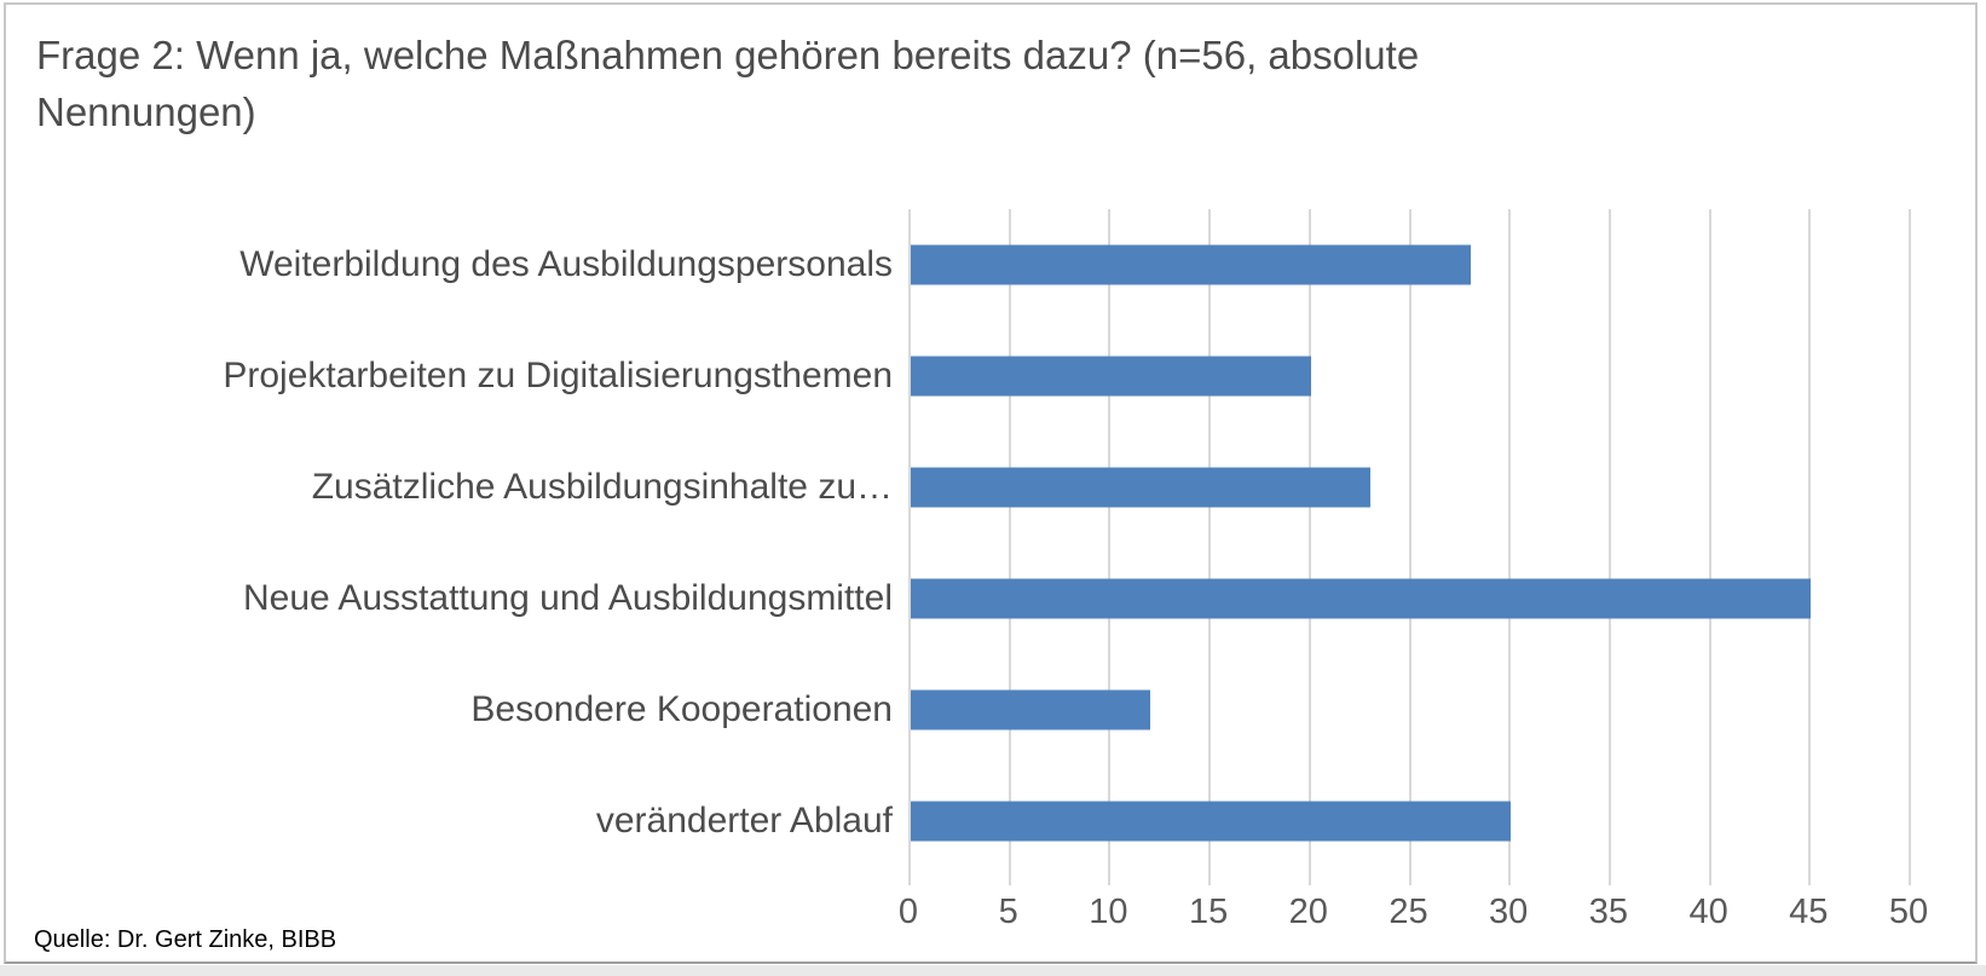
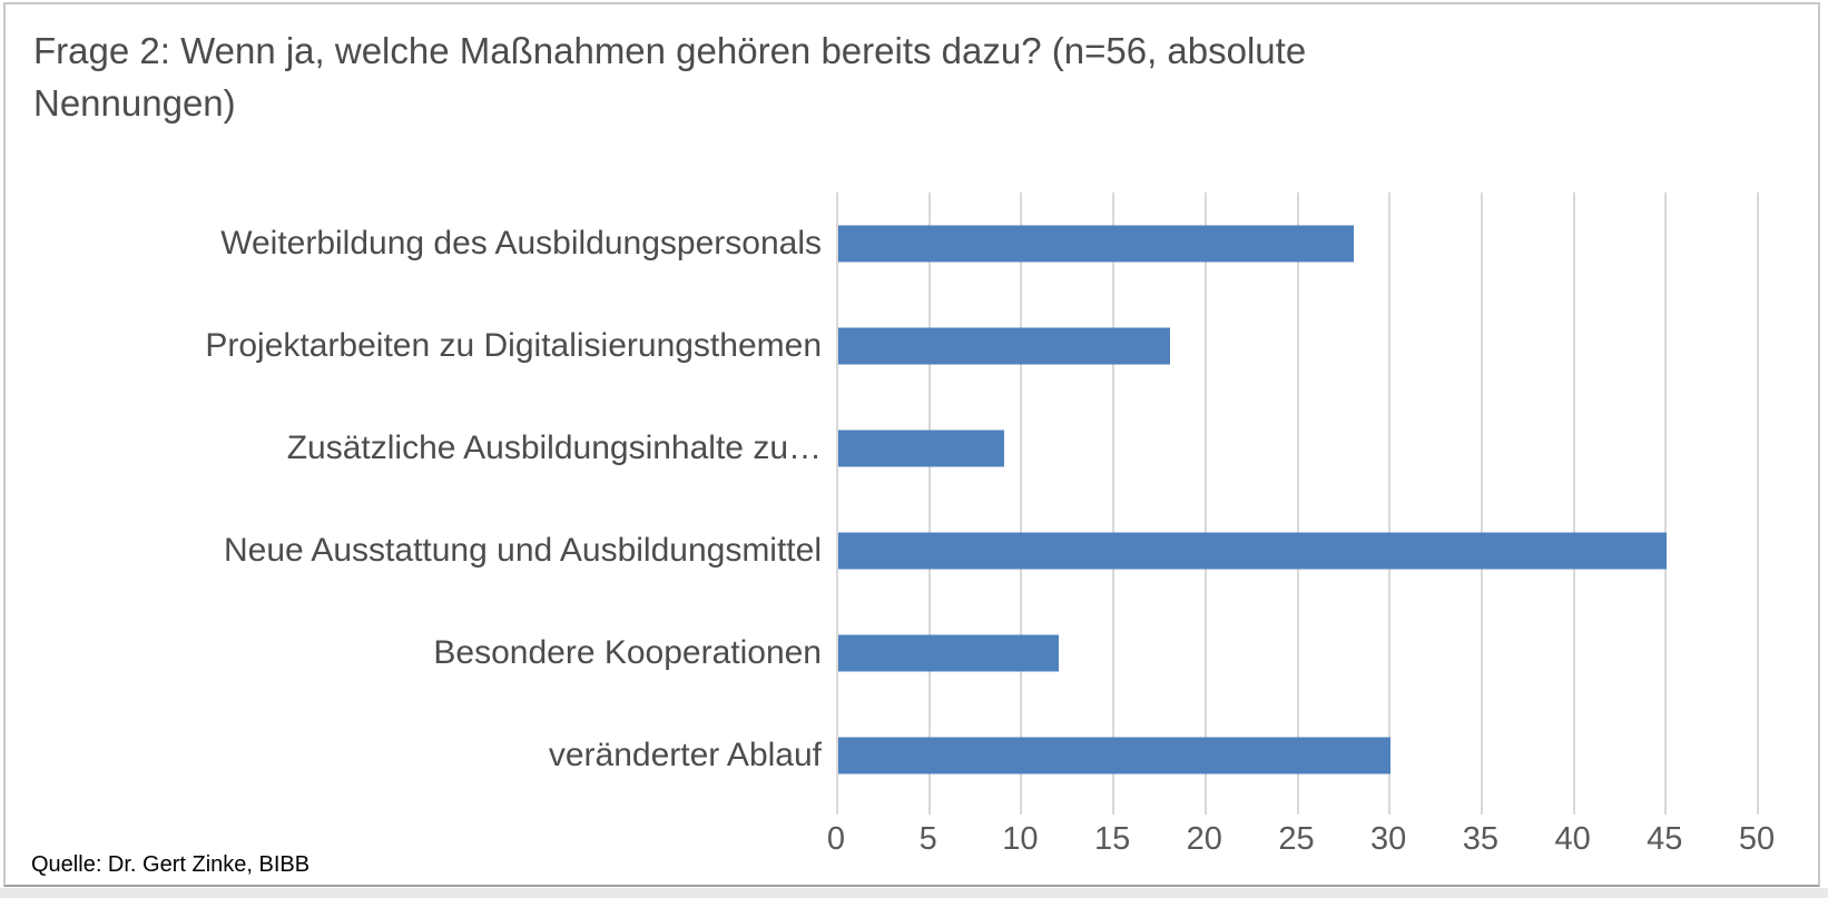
Projektarbeiten zu Digitalisierungsthemen: 20 -> 18
Zusätzliche Ausbildungsinhalte zu…: 23 -> 9
